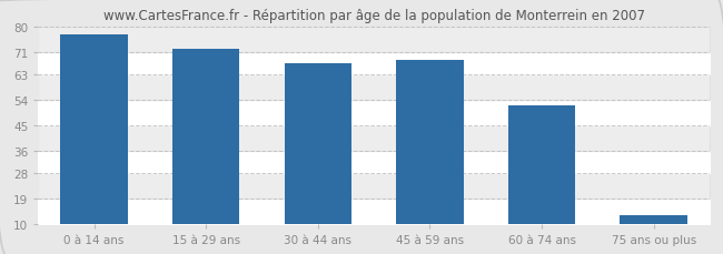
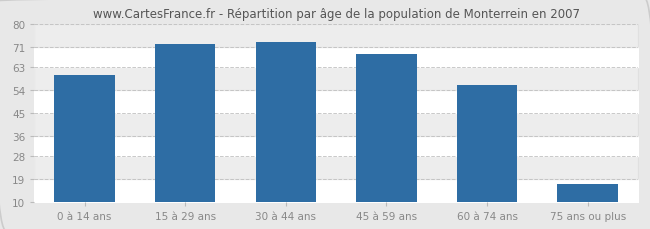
0 à 14 ans: 77 -> 60
30 à 44 ans: 67 -> 73
60 à 74 ans: 52 -> 56
75 ans ou plus: 13 -> 17
